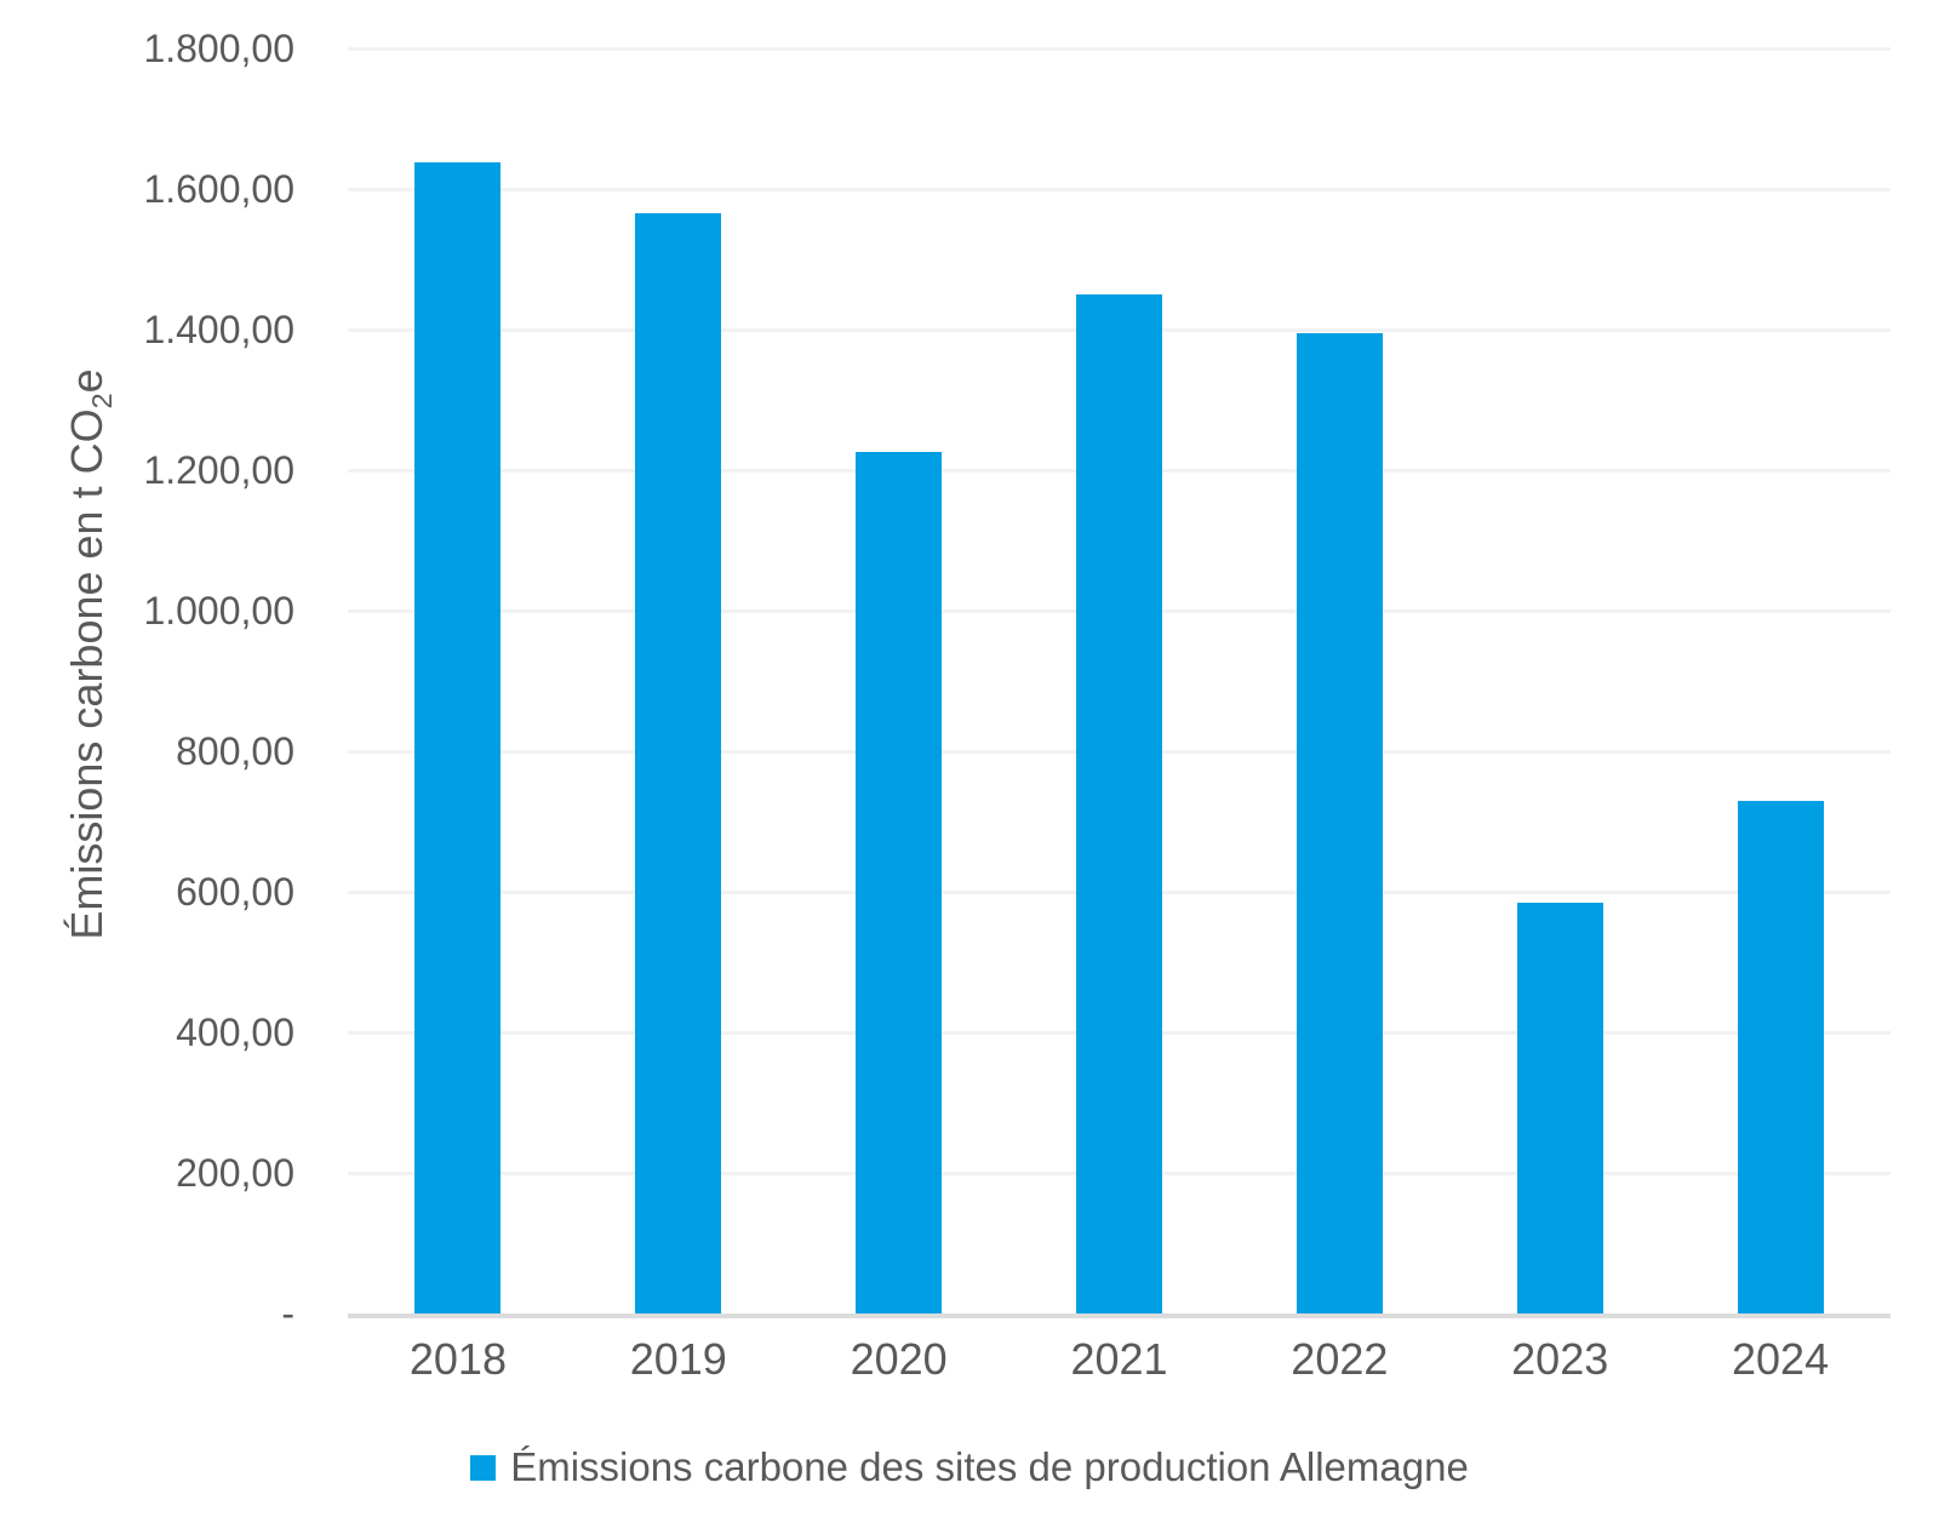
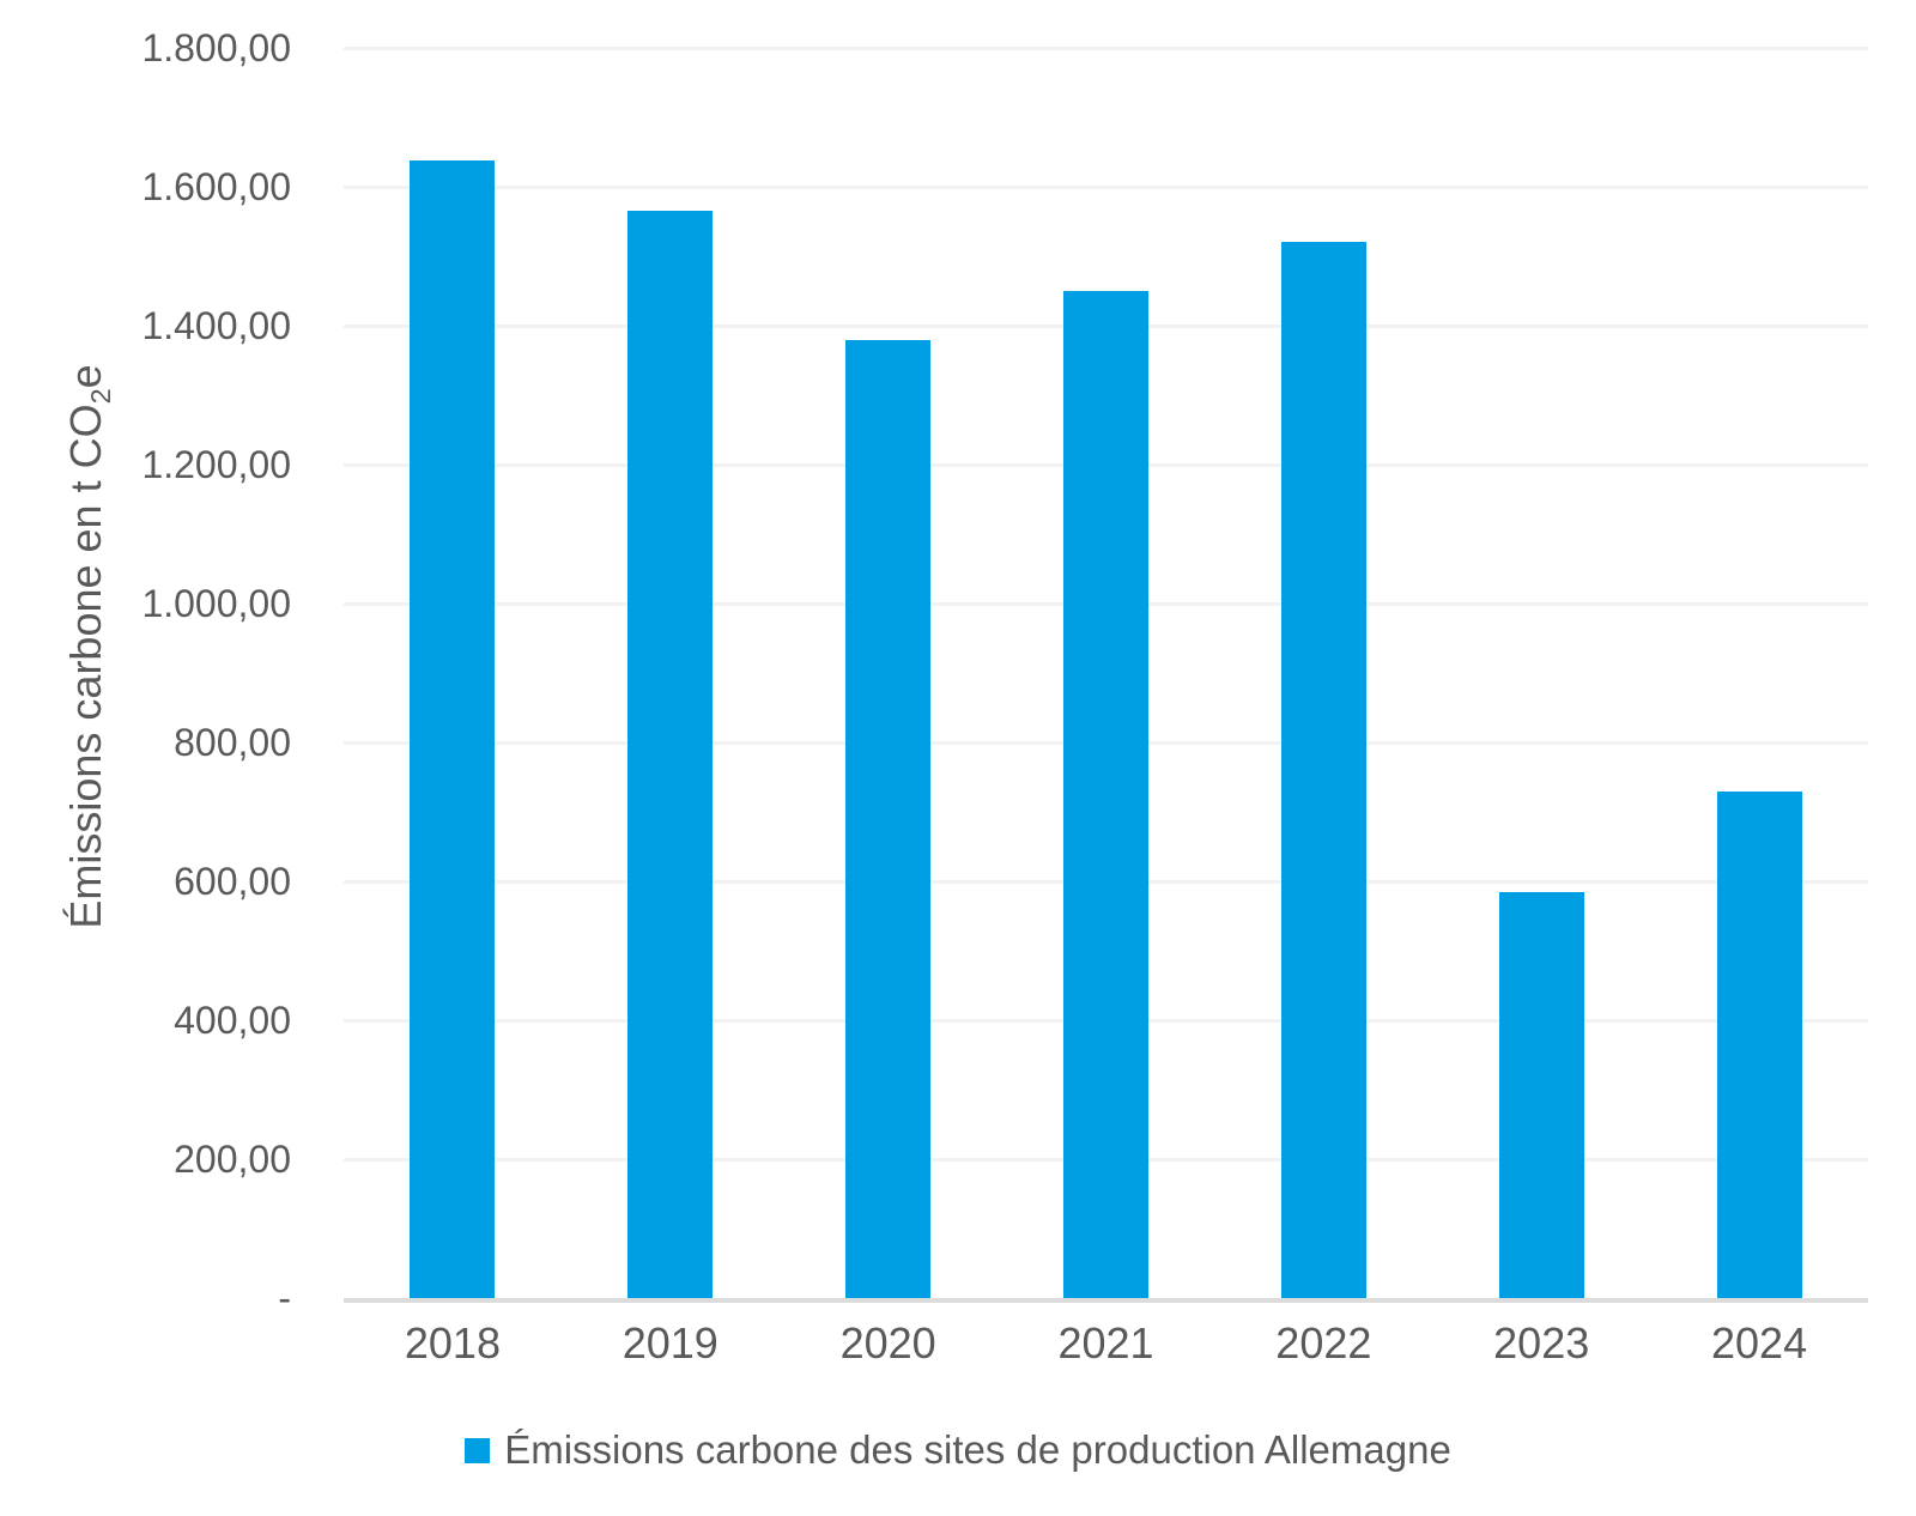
2020: 1230 -> 1380
2022: 1400 -> 1520
